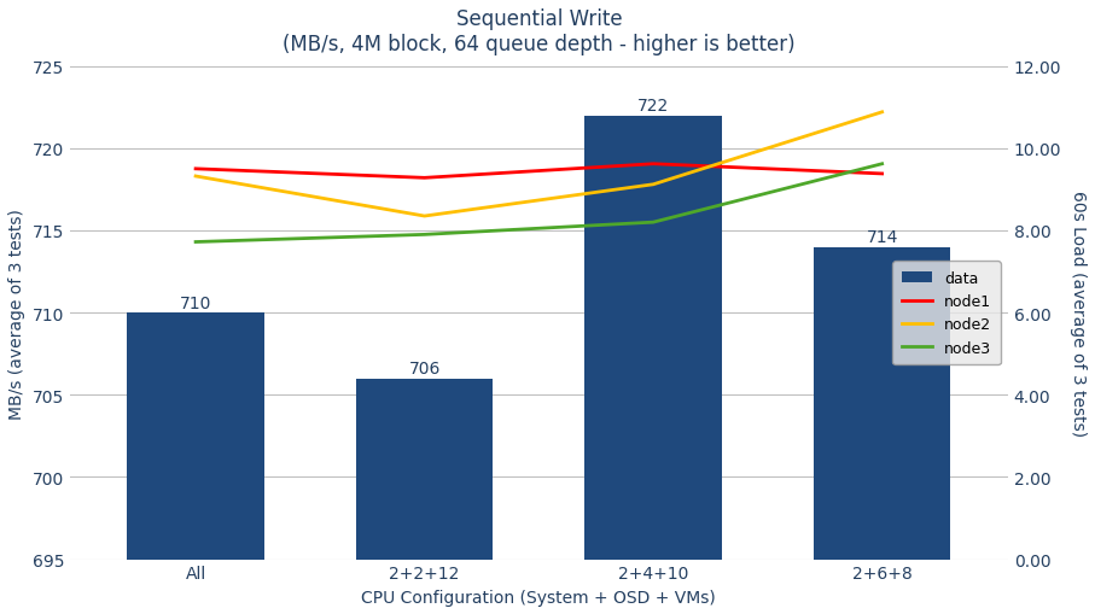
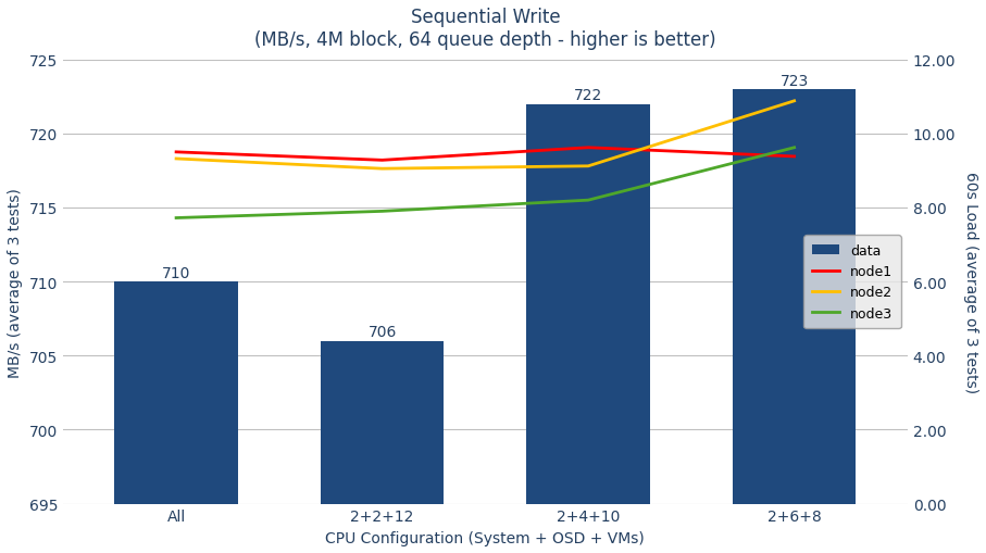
node2/2+2+12: 8.35 -> 9.05
data/2+6+8: 714 -> 723
